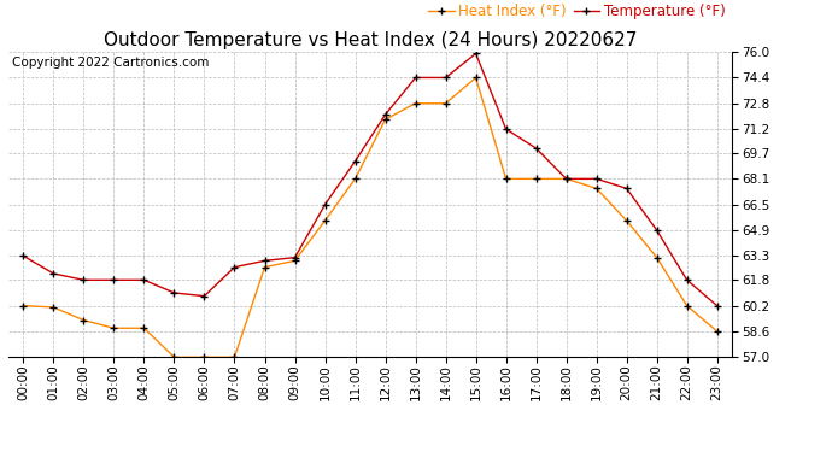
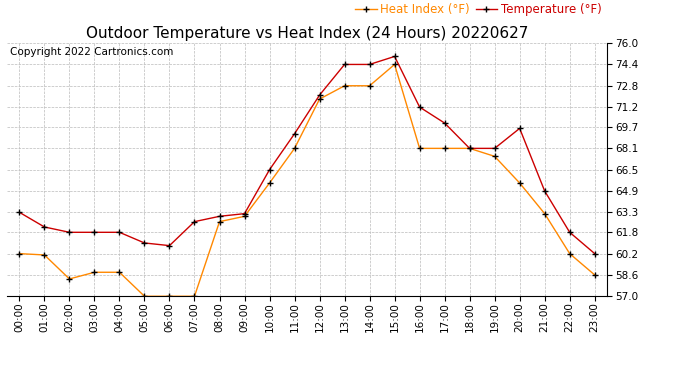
Heat Index (°F)/02:00: 59.3 -> 58.3
Temperature (°F)/15:00: 75.9 -> 75.0
Temperature (°F)/20:00: 67.5 -> 69.6
